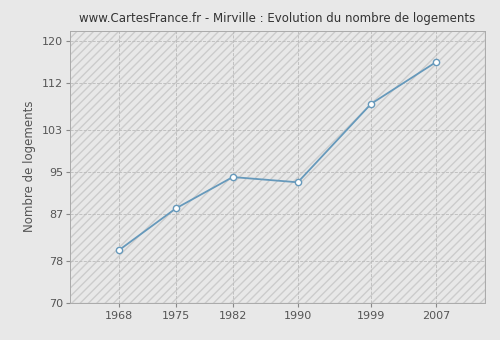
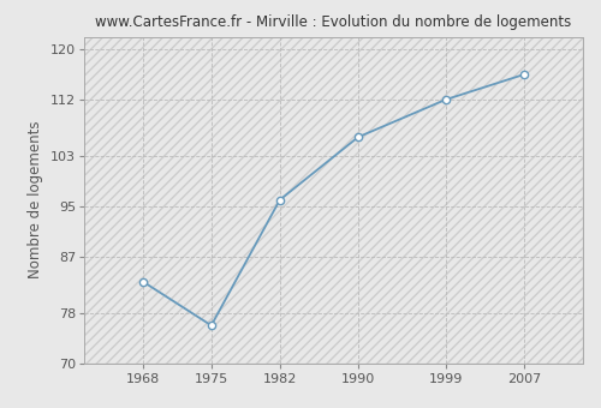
1968: 80 -> 83
1975: 88 -> 76
1982: 94 -> 96
1990: 93 -> 106
1999: 108 -> 112
